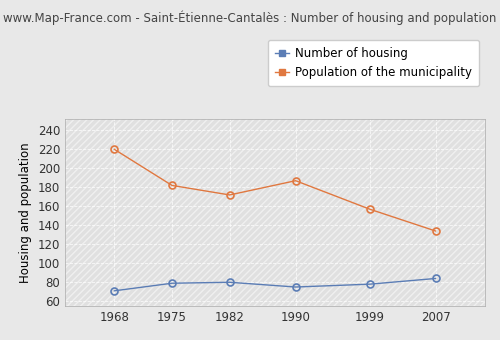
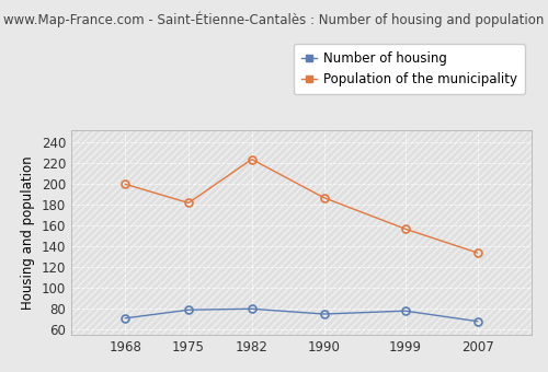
Population of the municipality/1968: 220 -> 200
Population of the municipality/1982: 172 -> 224
Number of housing/2007: 84 -> 68
